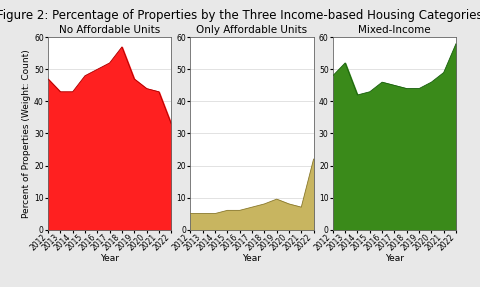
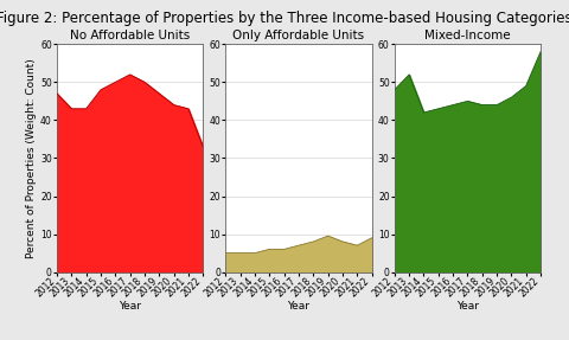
No Affordable Units/2018: 57 -> 50
Only Affordable Units/2022: 22.0 -> 9.0
Mixed-Income/2016: 46 -> 44
